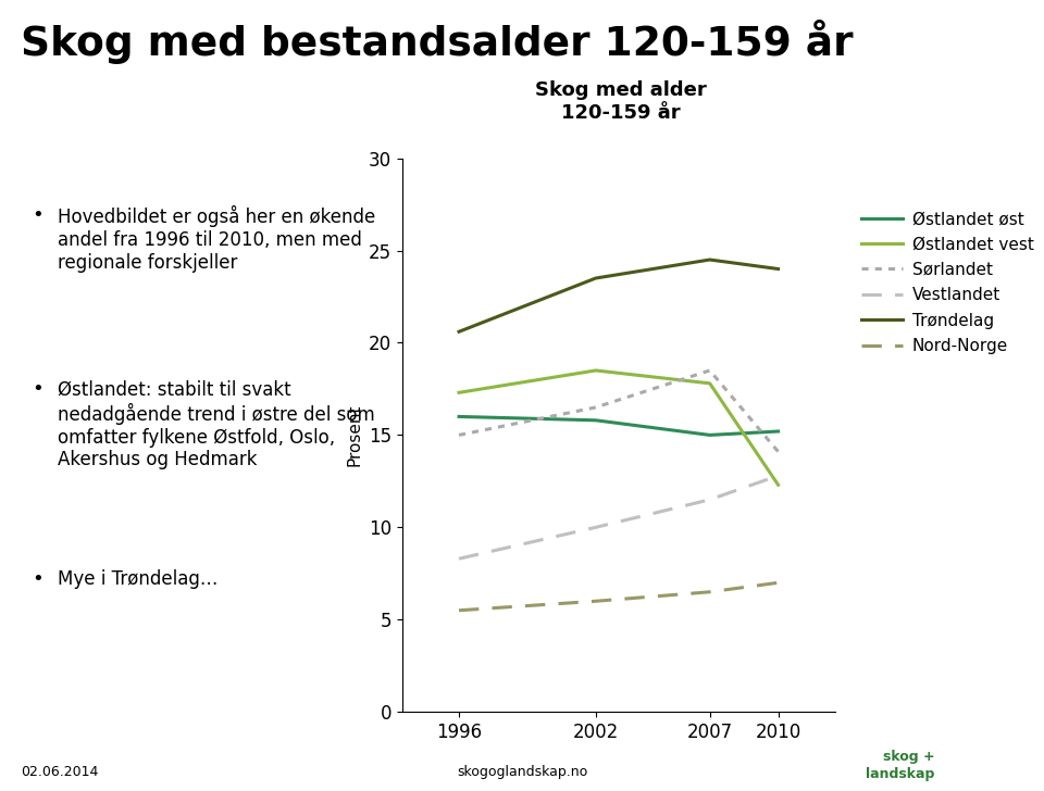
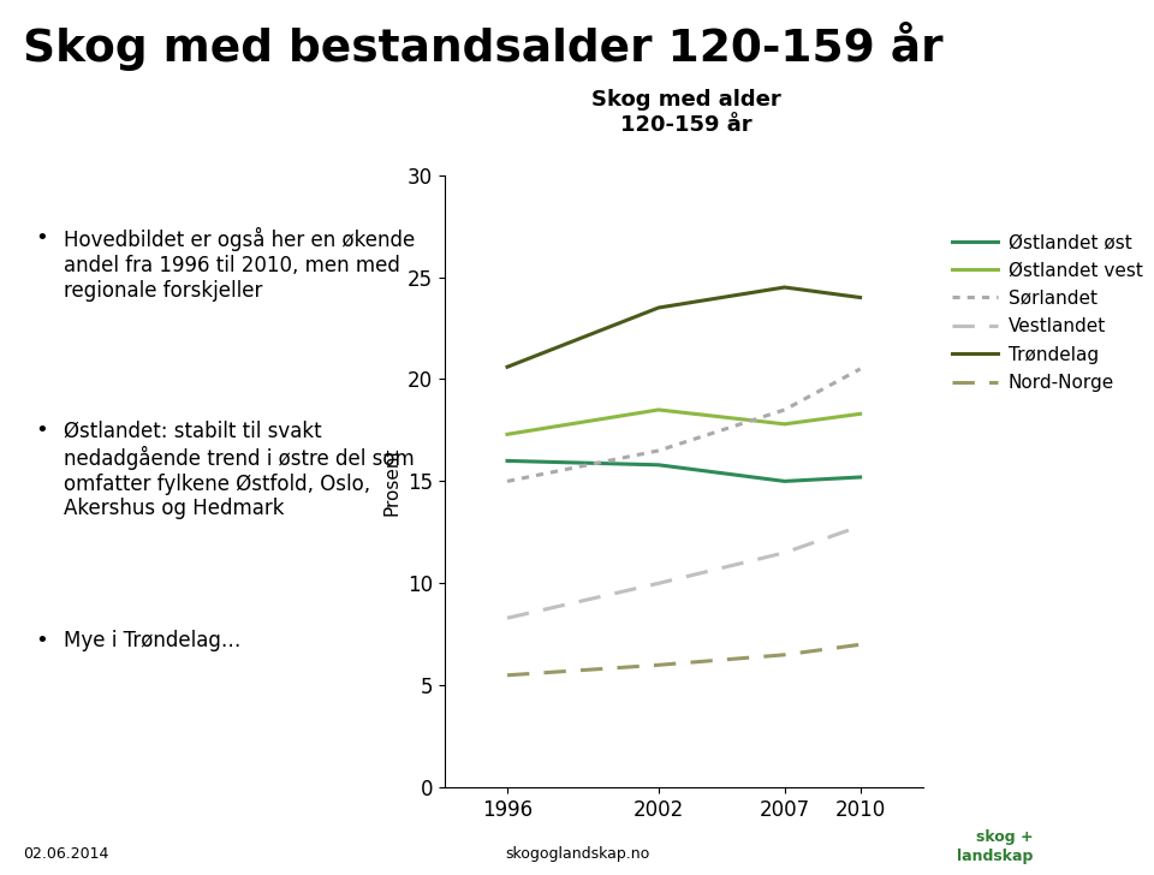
Østlandet vest/2010: 12.3 -> 18.3
Sørlandet/2010: 14.1 -> 20.5
